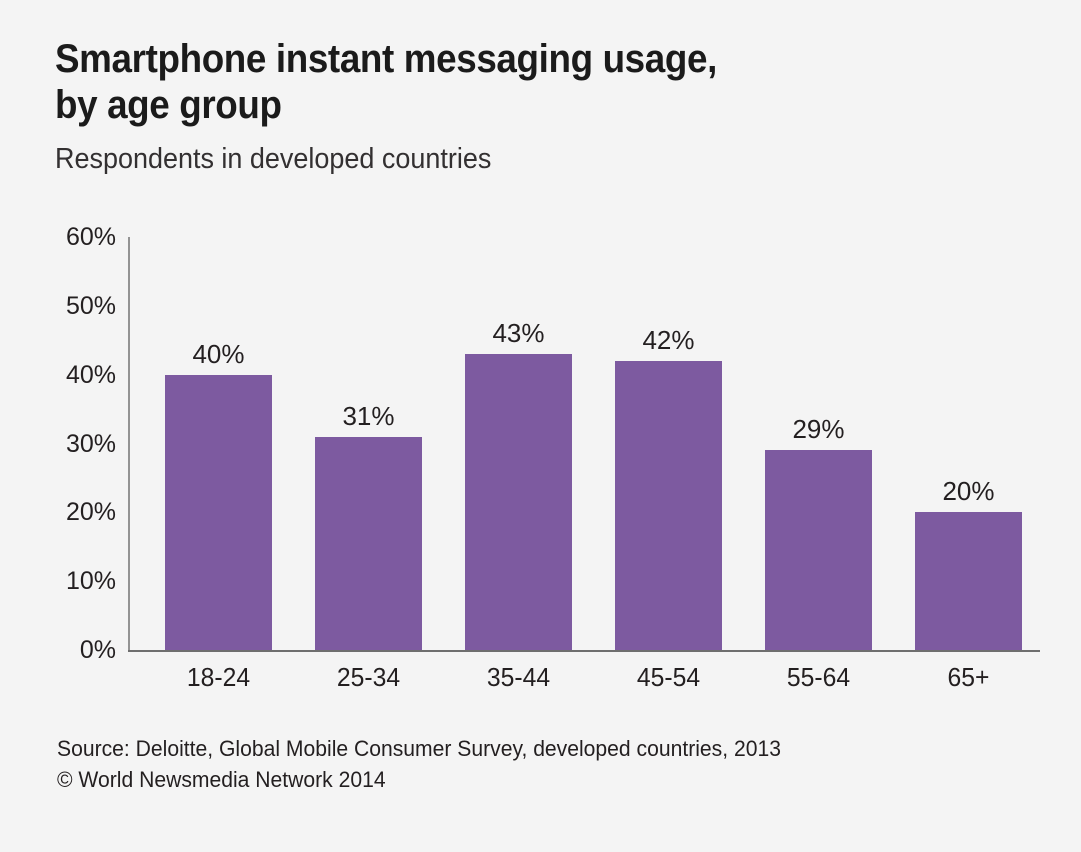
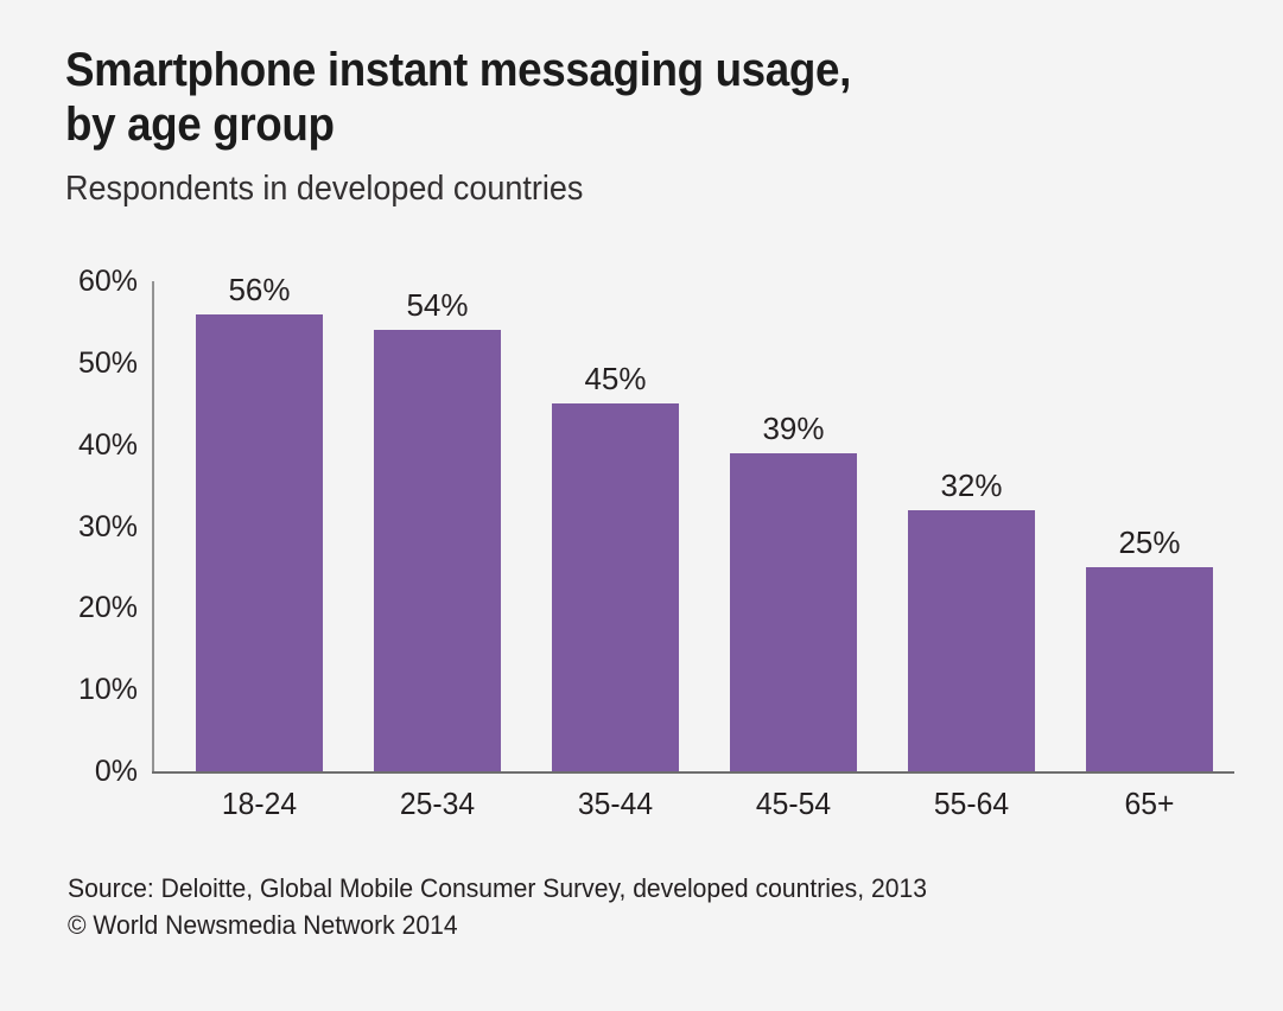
18-24: 40% -> 56%
25-34: 31% -> 54%
35-44: 43% -> 45%
45-54: 42% -> 39%
55-64: 29% -> 32%
65+: 20% -> 25%
